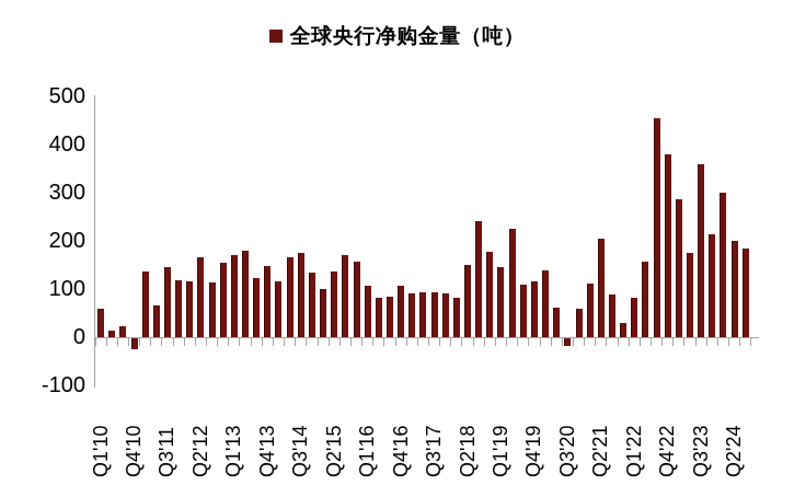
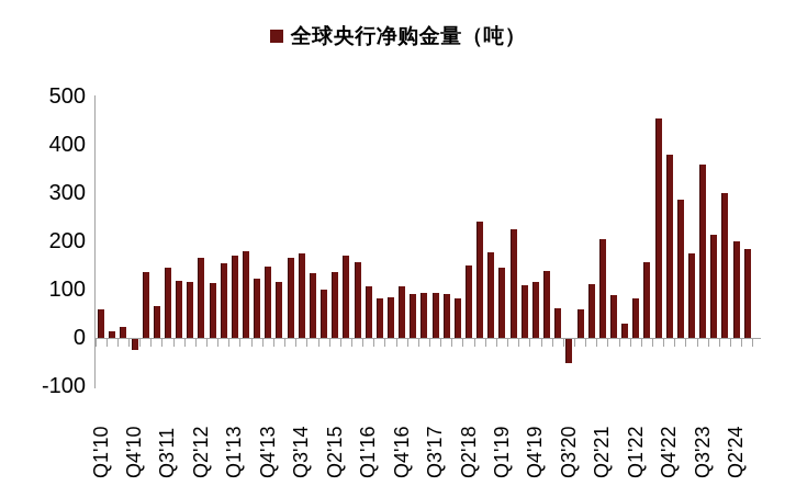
Q3'20: -20 -> -50
